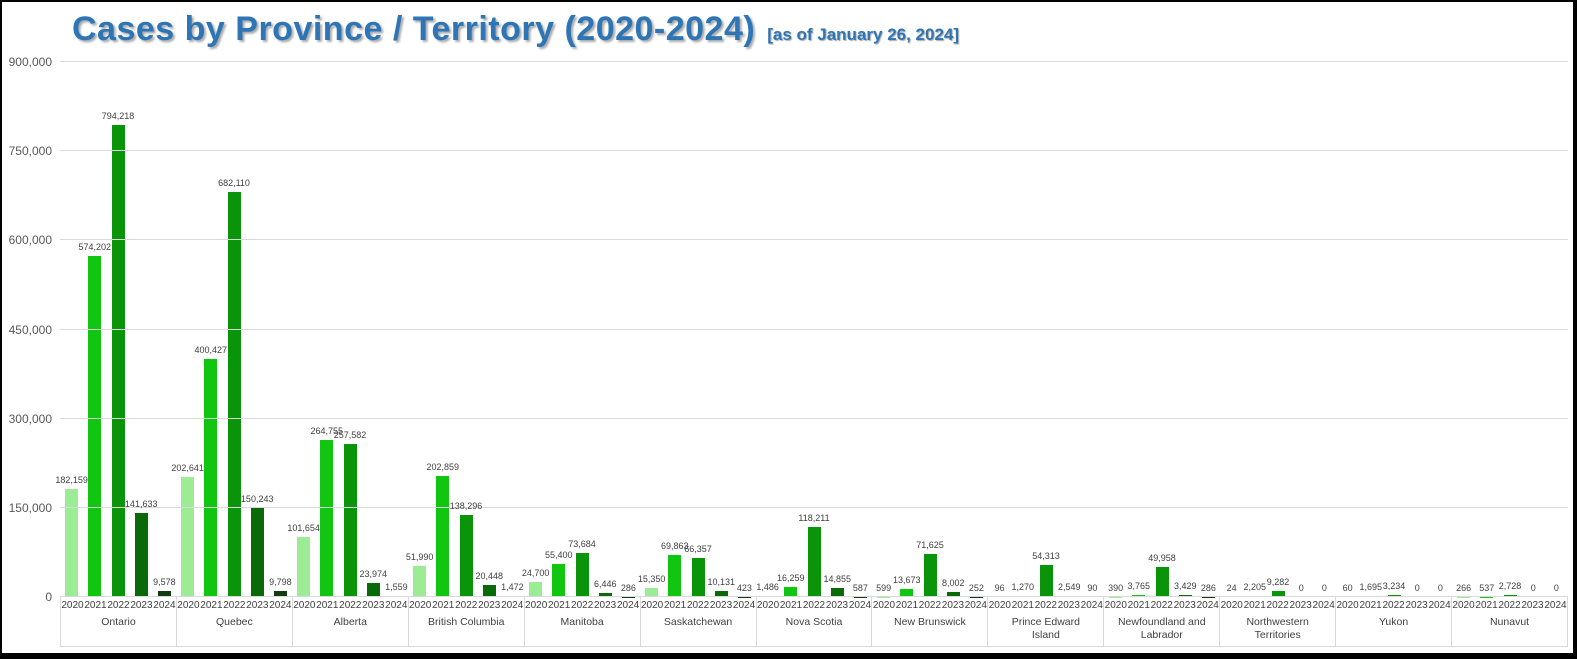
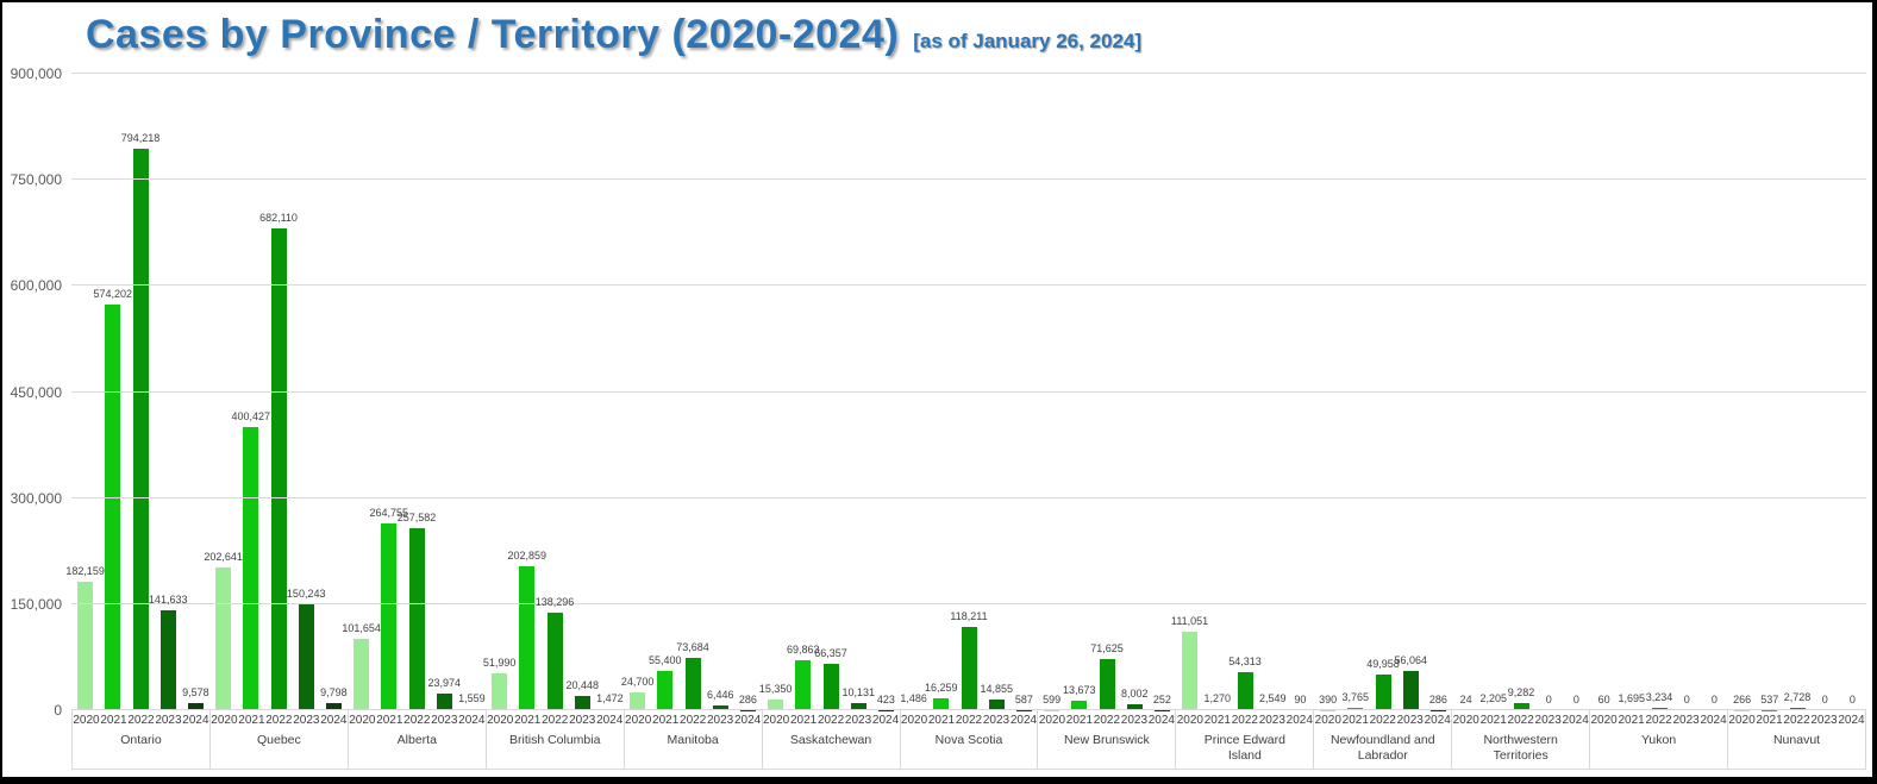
2020/Prince Edward Island: 96 -> 111,051
2023/Newfoundland and Labrador: 3,429 -> 56,064
